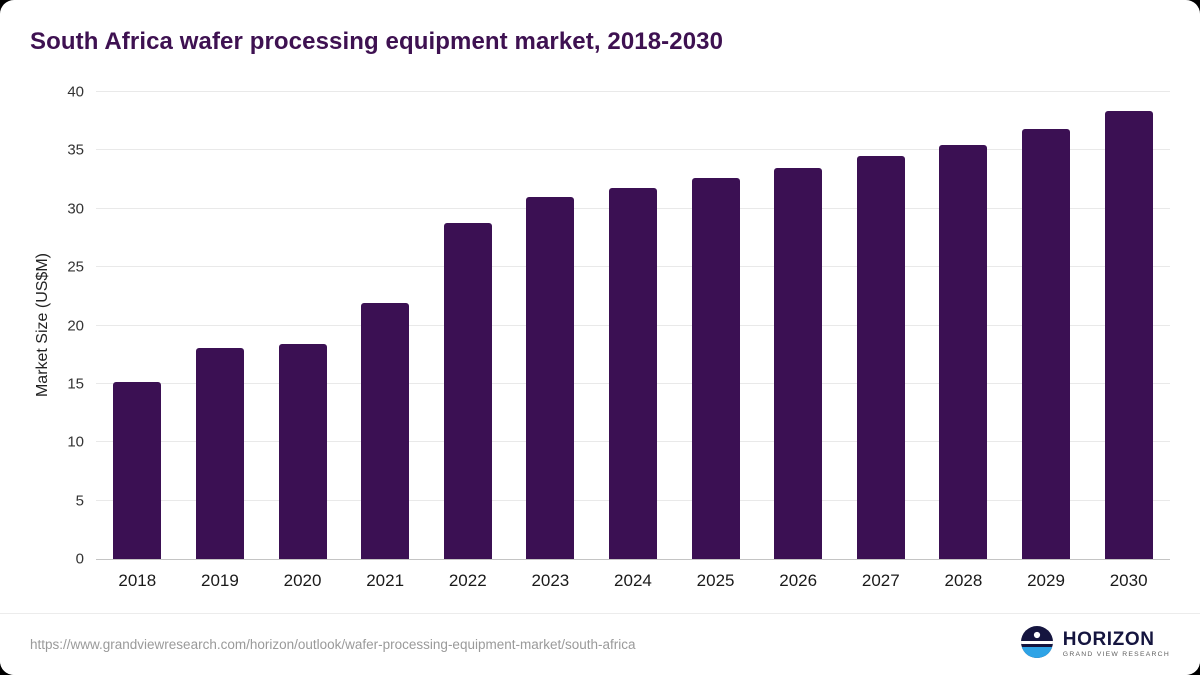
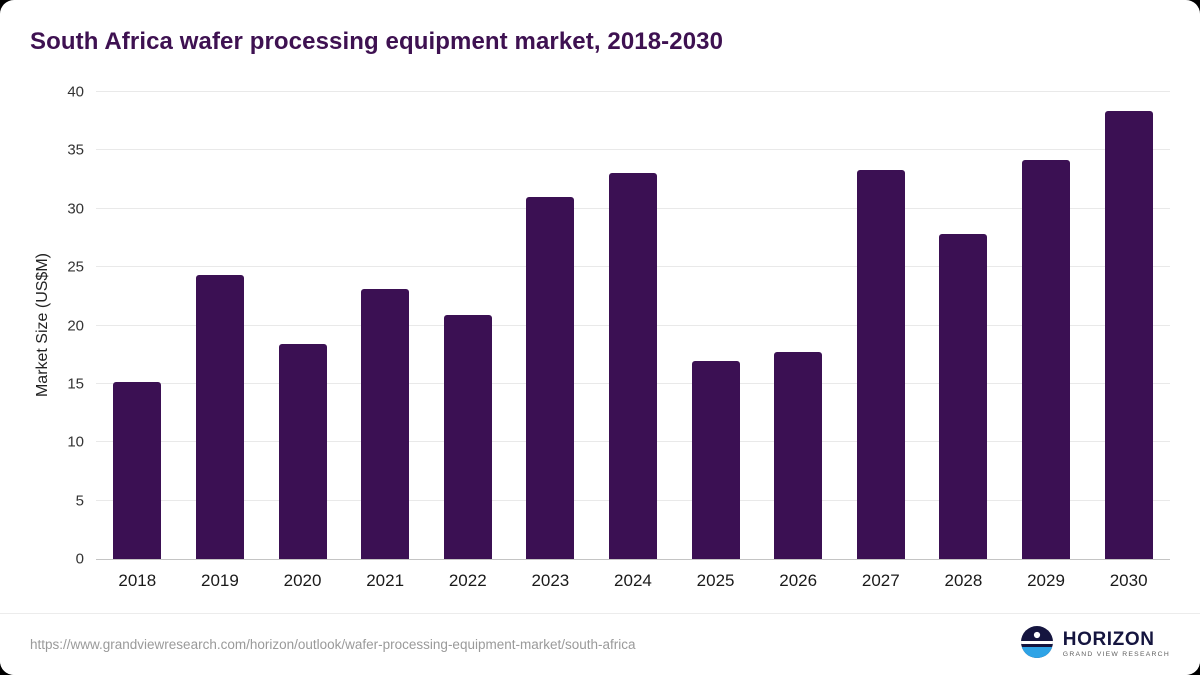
2019: 18.1 -> 24.3
2021: 21.9 -> 23.1
2022: 28.8 -> 20.9
2024: 31.8 -> 33.1
2025: 32.6 -> 17.0
2026: 33.5 -> 17.7
2027: 34.5 -> 33.3
2028: 35.5 -> 27.8
2029: 36.8 -> 34.2
